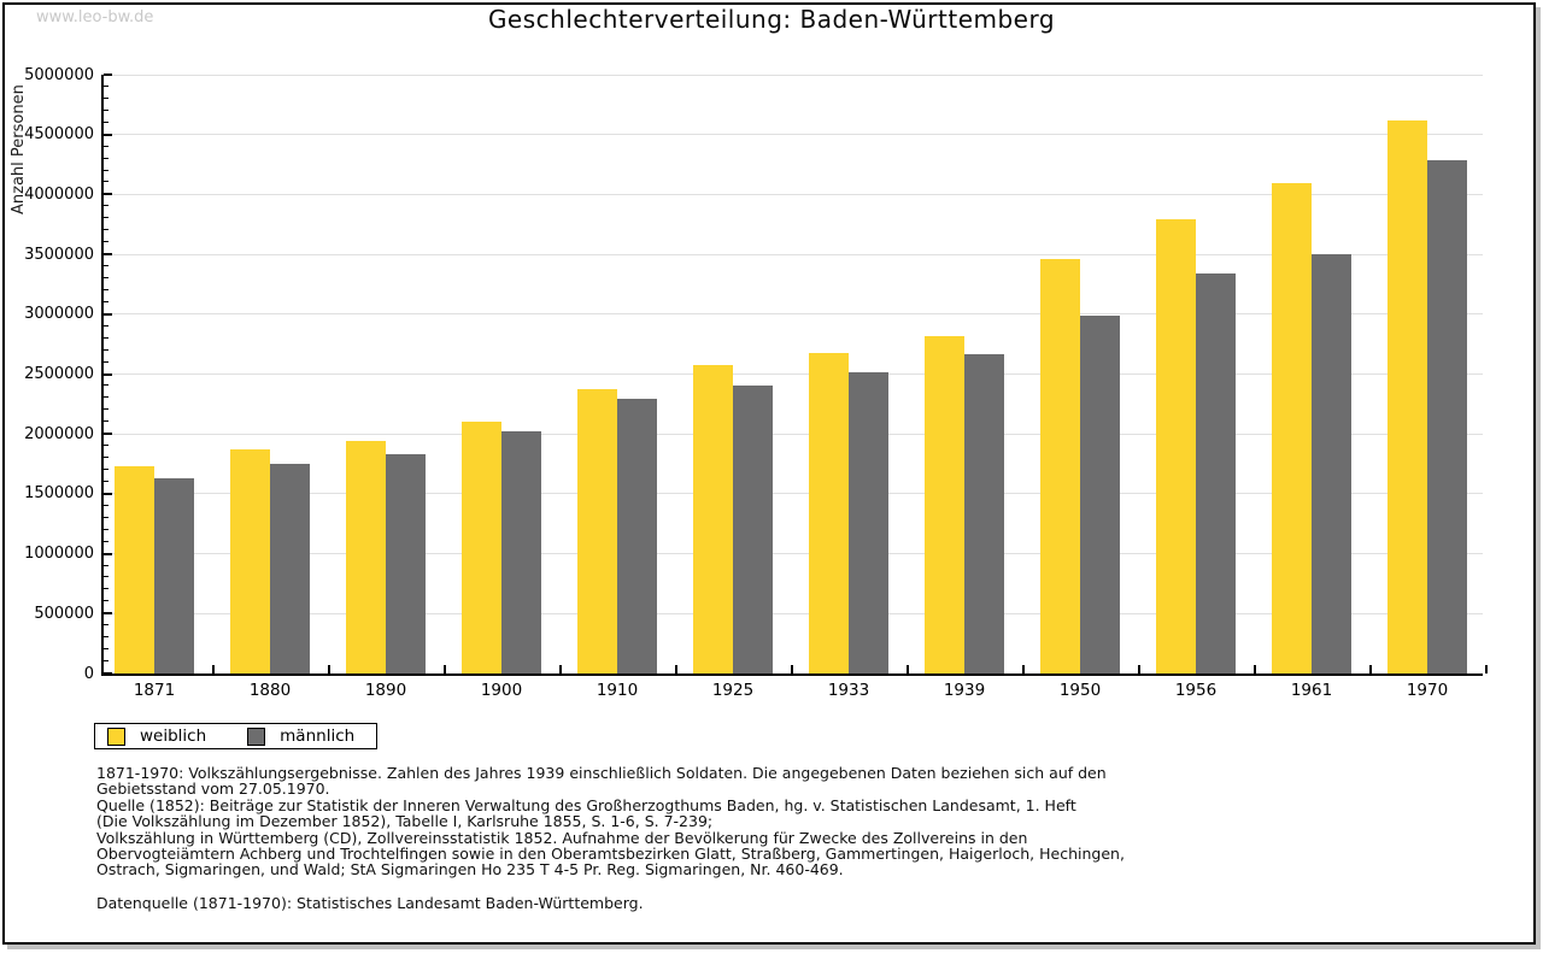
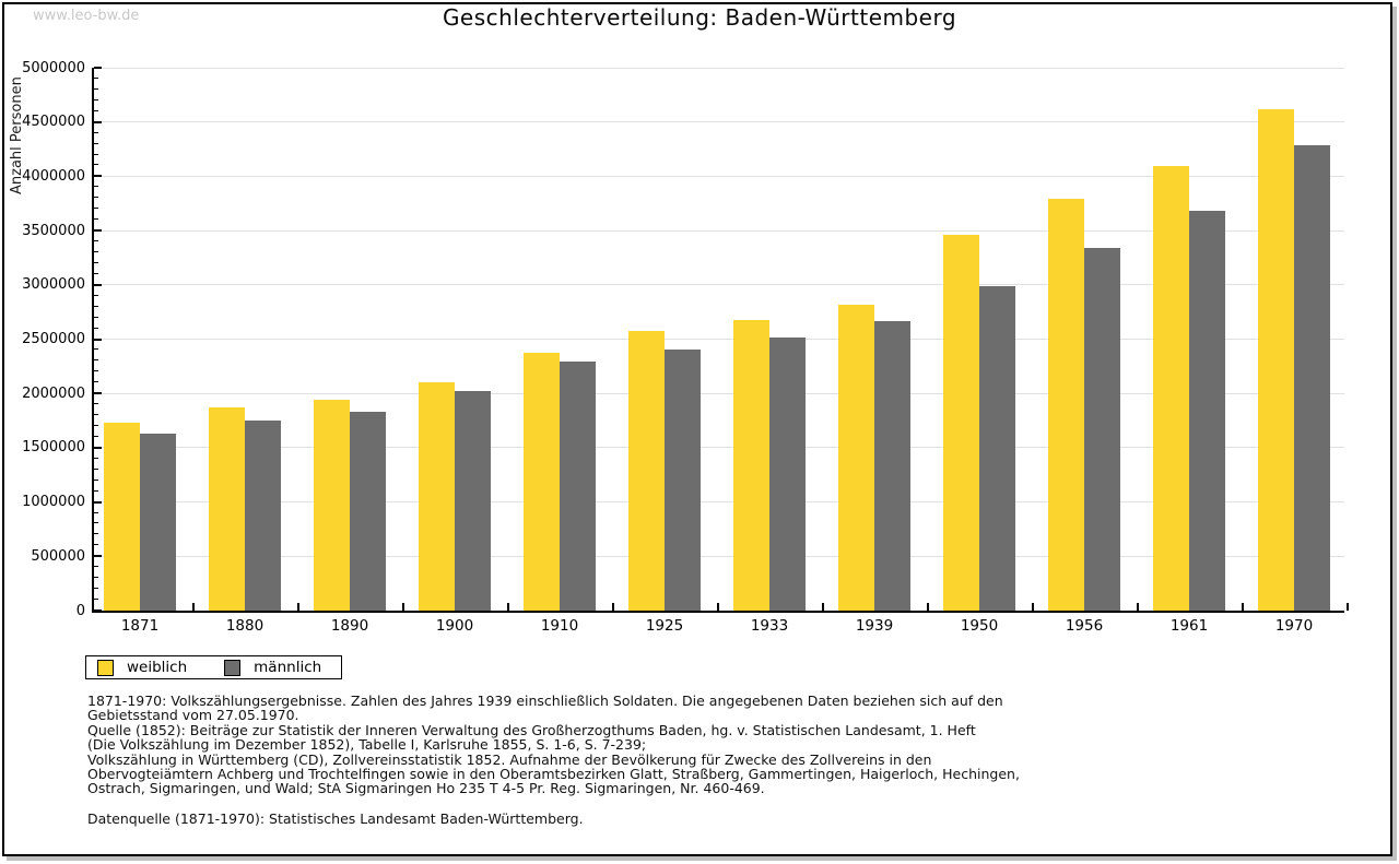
männlich/1961: 3500000 -> 3700000
